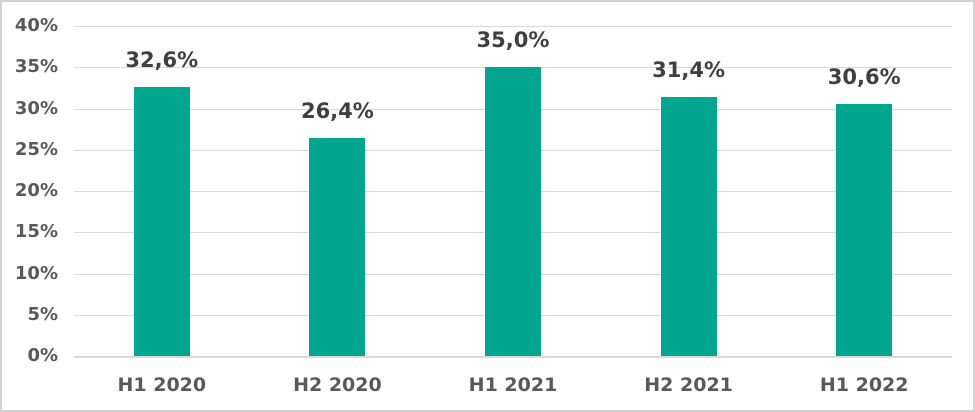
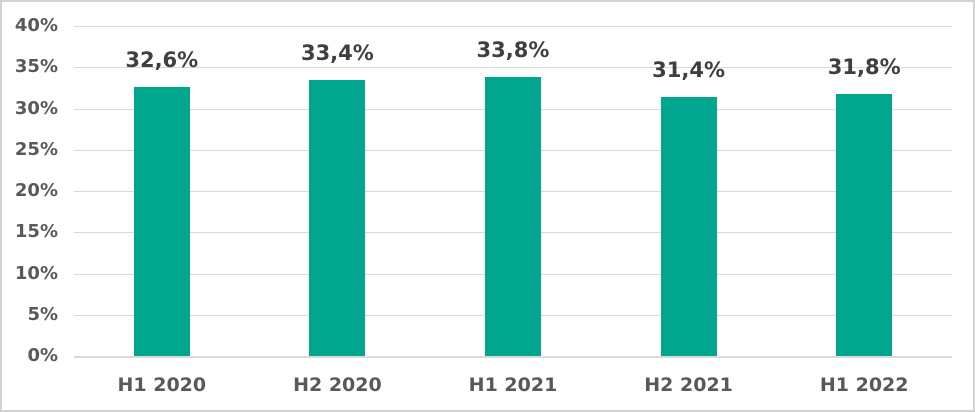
H2 2020: 26,4% -> 33,4%
H1 2021: 35,0% -> 33,8%
H1 2022: 30,6% -> 31,8%
